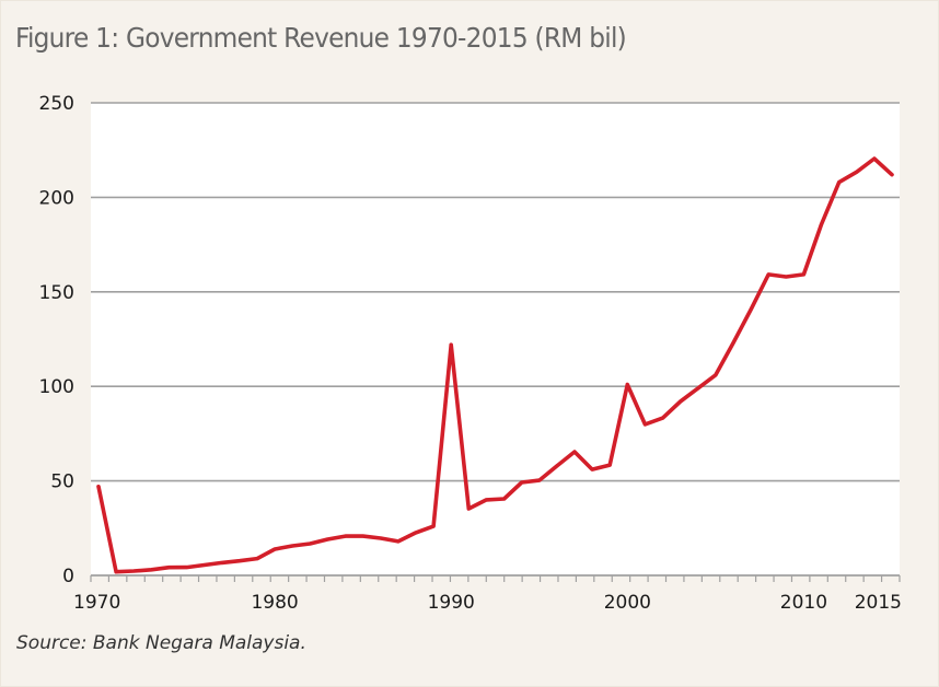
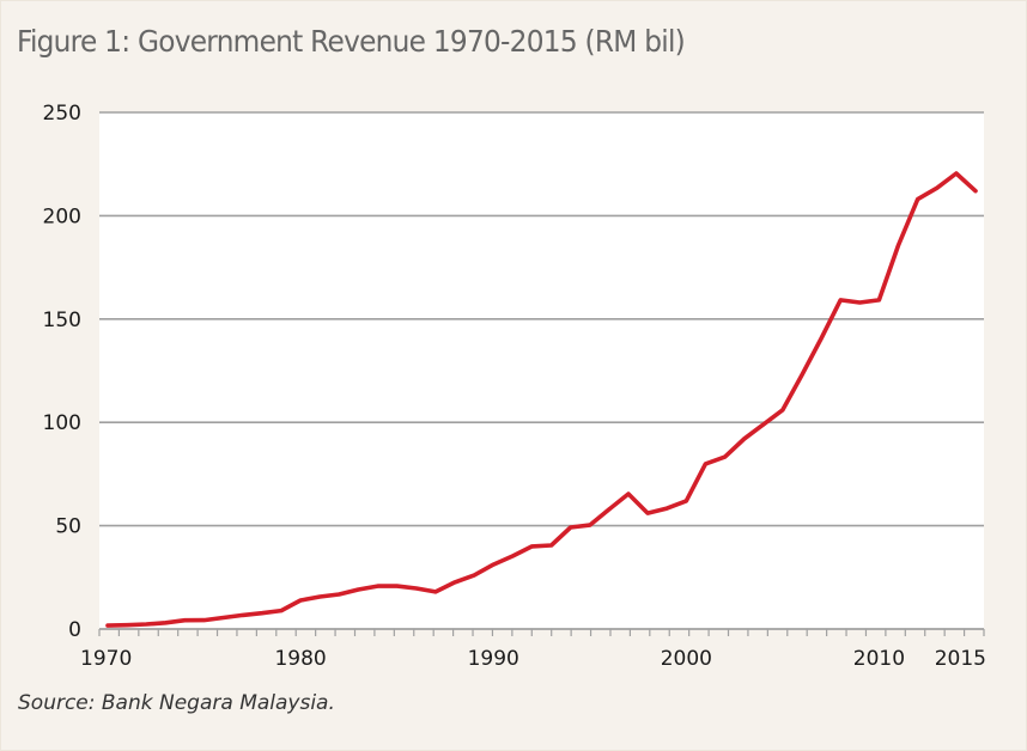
1970: 47 -> 2
1990: 122 -> 31
2000: 101 -> 62
